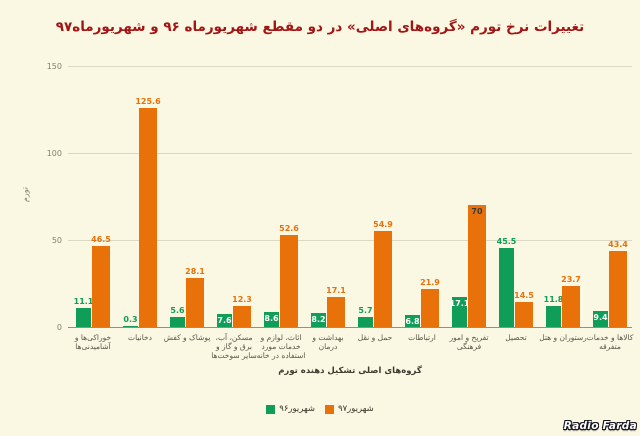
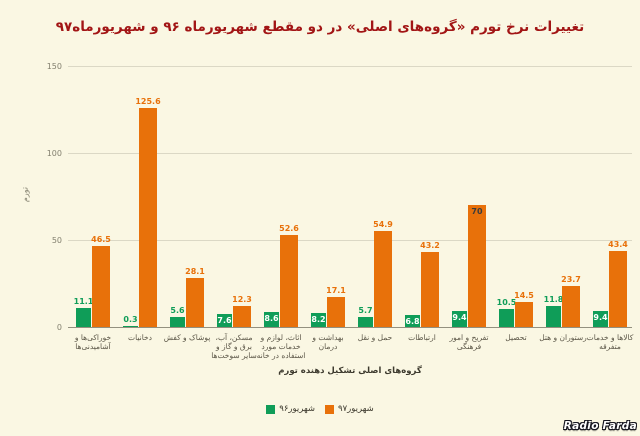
شهریور۹۷/ارتباطات: 21.9 -> 43.2
شهریور۹۶/تفریح و امور فرهنگی: 17.1 -> 9.4
شهریور۹۶/تحصیل: 45.5 -> 10.5
